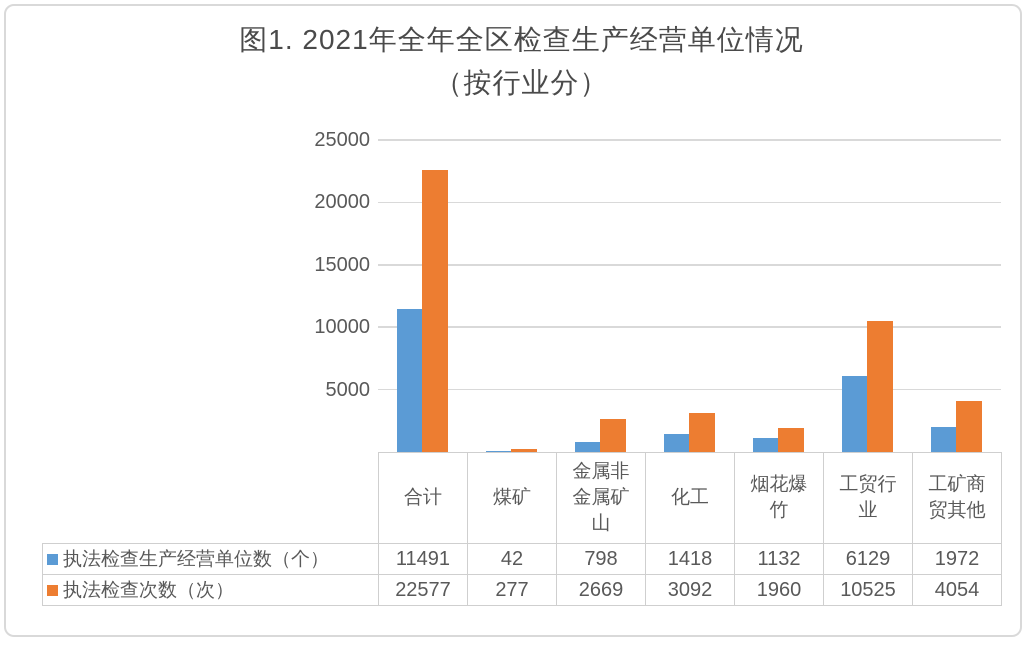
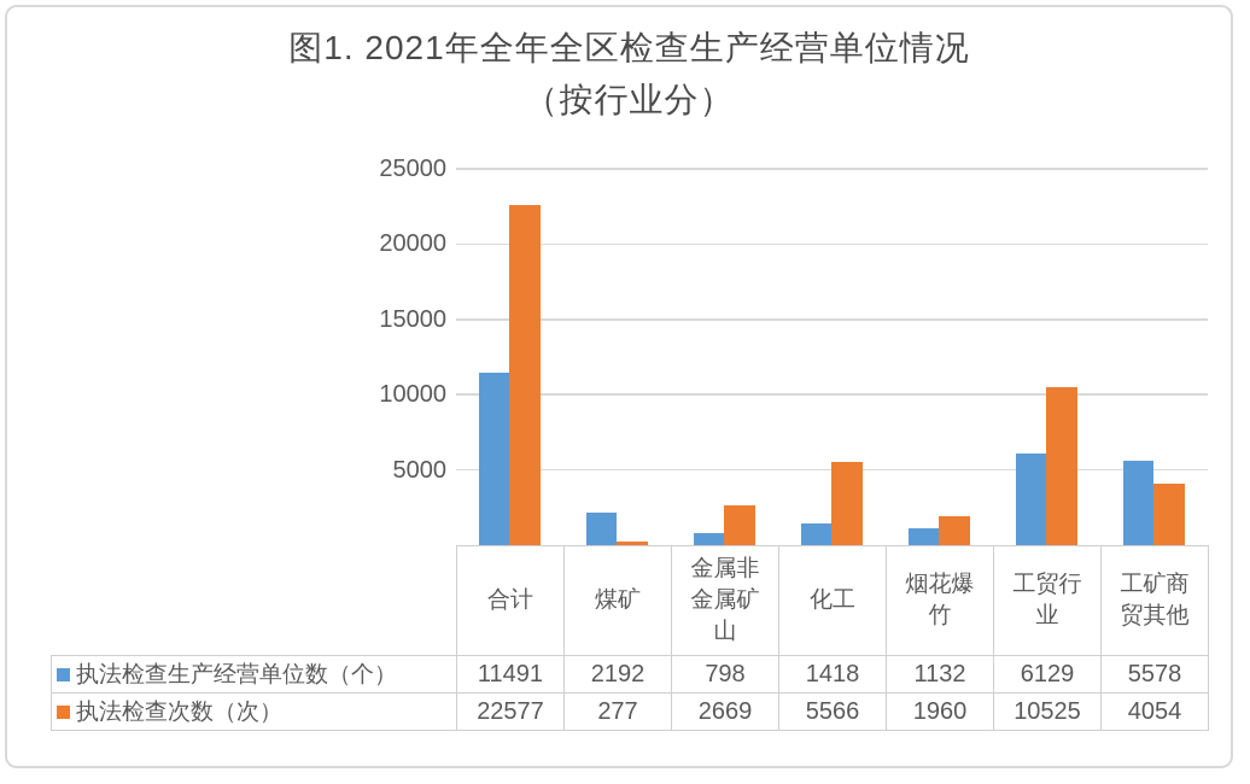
执法检查生产经营单位数（个）/煤矿: 42 -> 2192
执法检查次数（次）/化工: 3092 -> 5566
执法检查生产经营单位数（个）/工矿商贸其他: 1972 -> 5578
